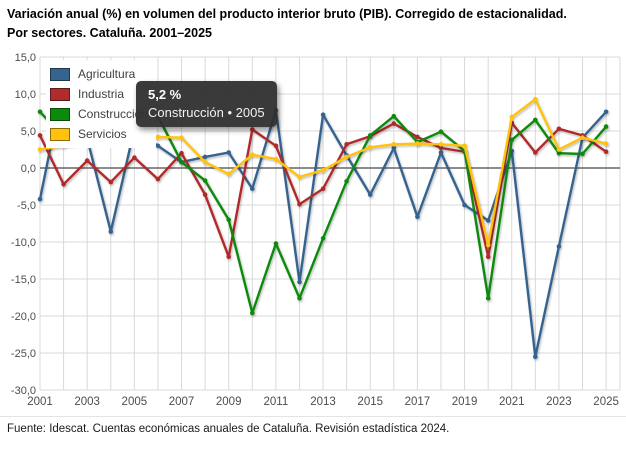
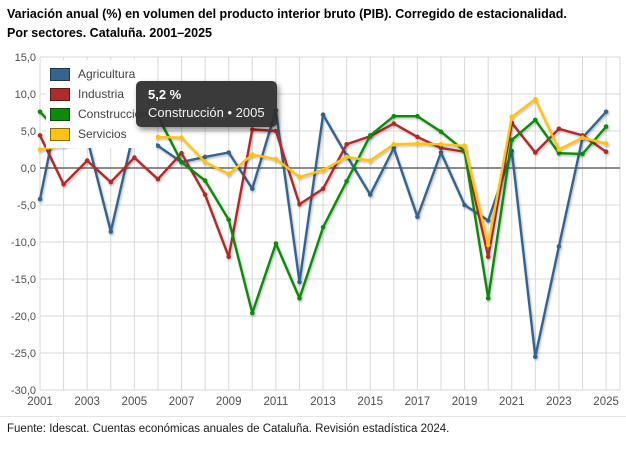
Industria/2011: 3 -> 5
Construcción/2013: -10 -> -8
Servicios/2015: 3 -> 1
Construcción/2017: 4 -> 7
